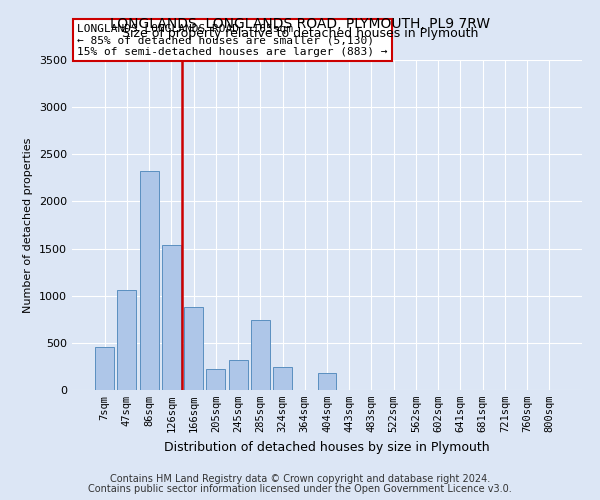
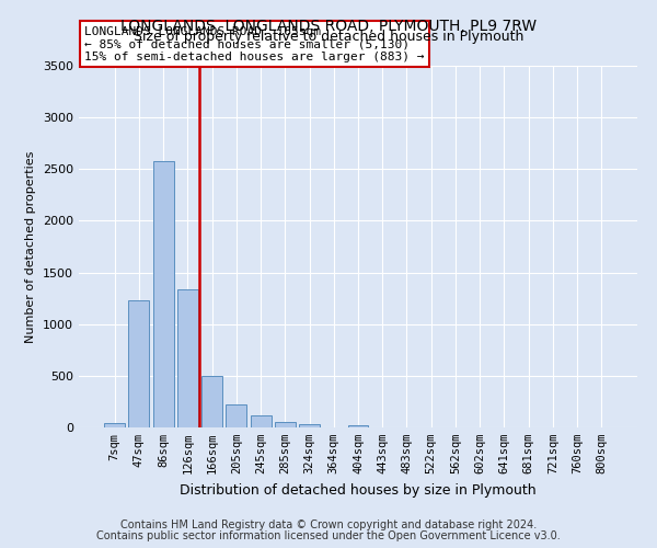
7sqm: 460 -> 40
47sqm: 1060 -> 1230
86sqm: 2320 -> 2580
126sqm: 1540 -> 1340
166sqm: 880 -> 500
245sqm: 320 -> 120
285sqm: 740 -> 60
324sqm: 240 -> 30
404sqm: 180 -> 20
